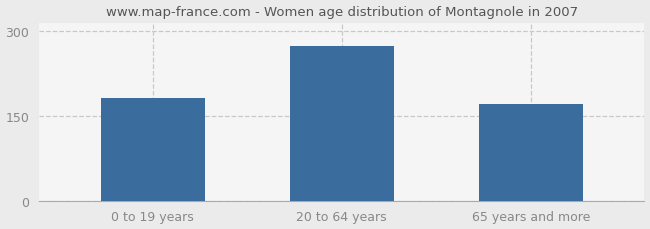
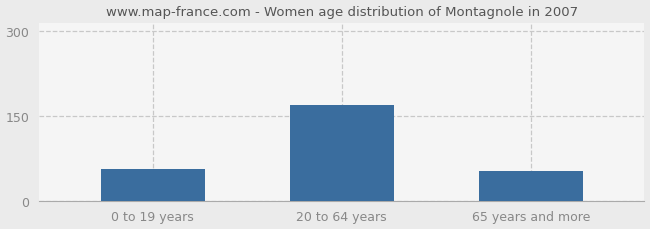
0 to 19 years: 182 -> 57
20 to 64 years: 274 -> 170
65 years and more: 172 -> 52
